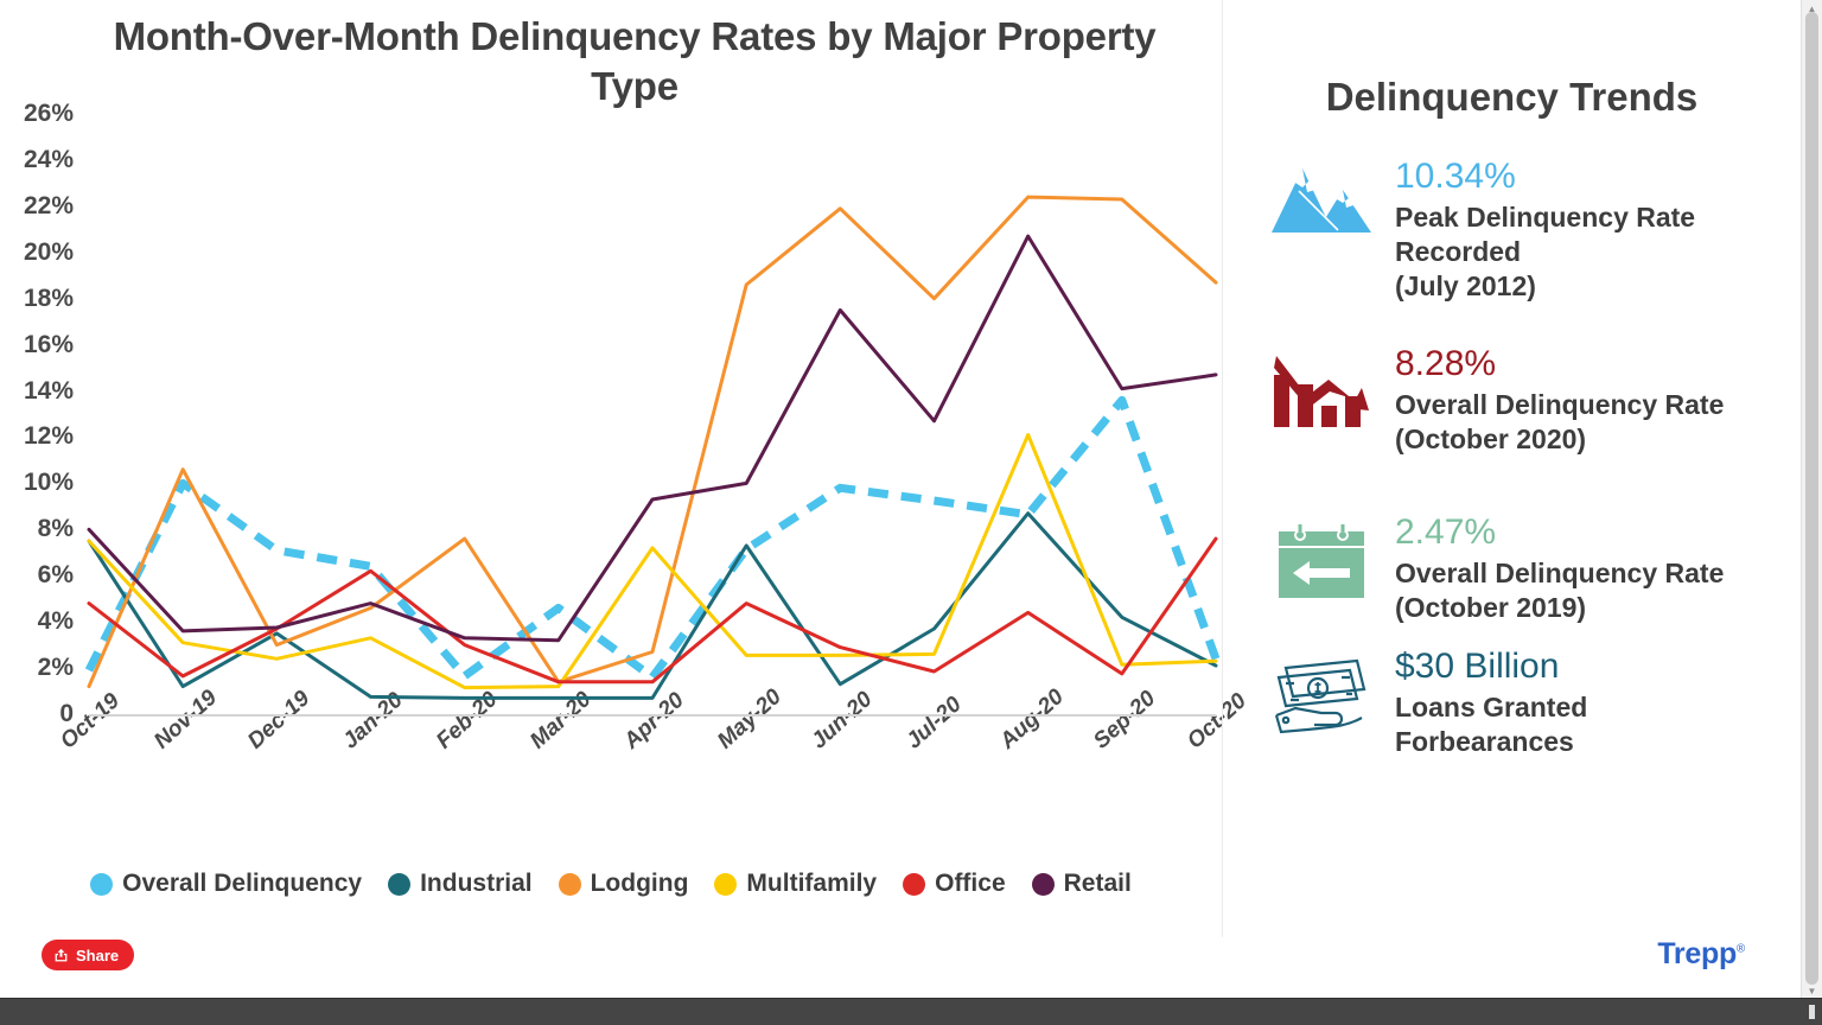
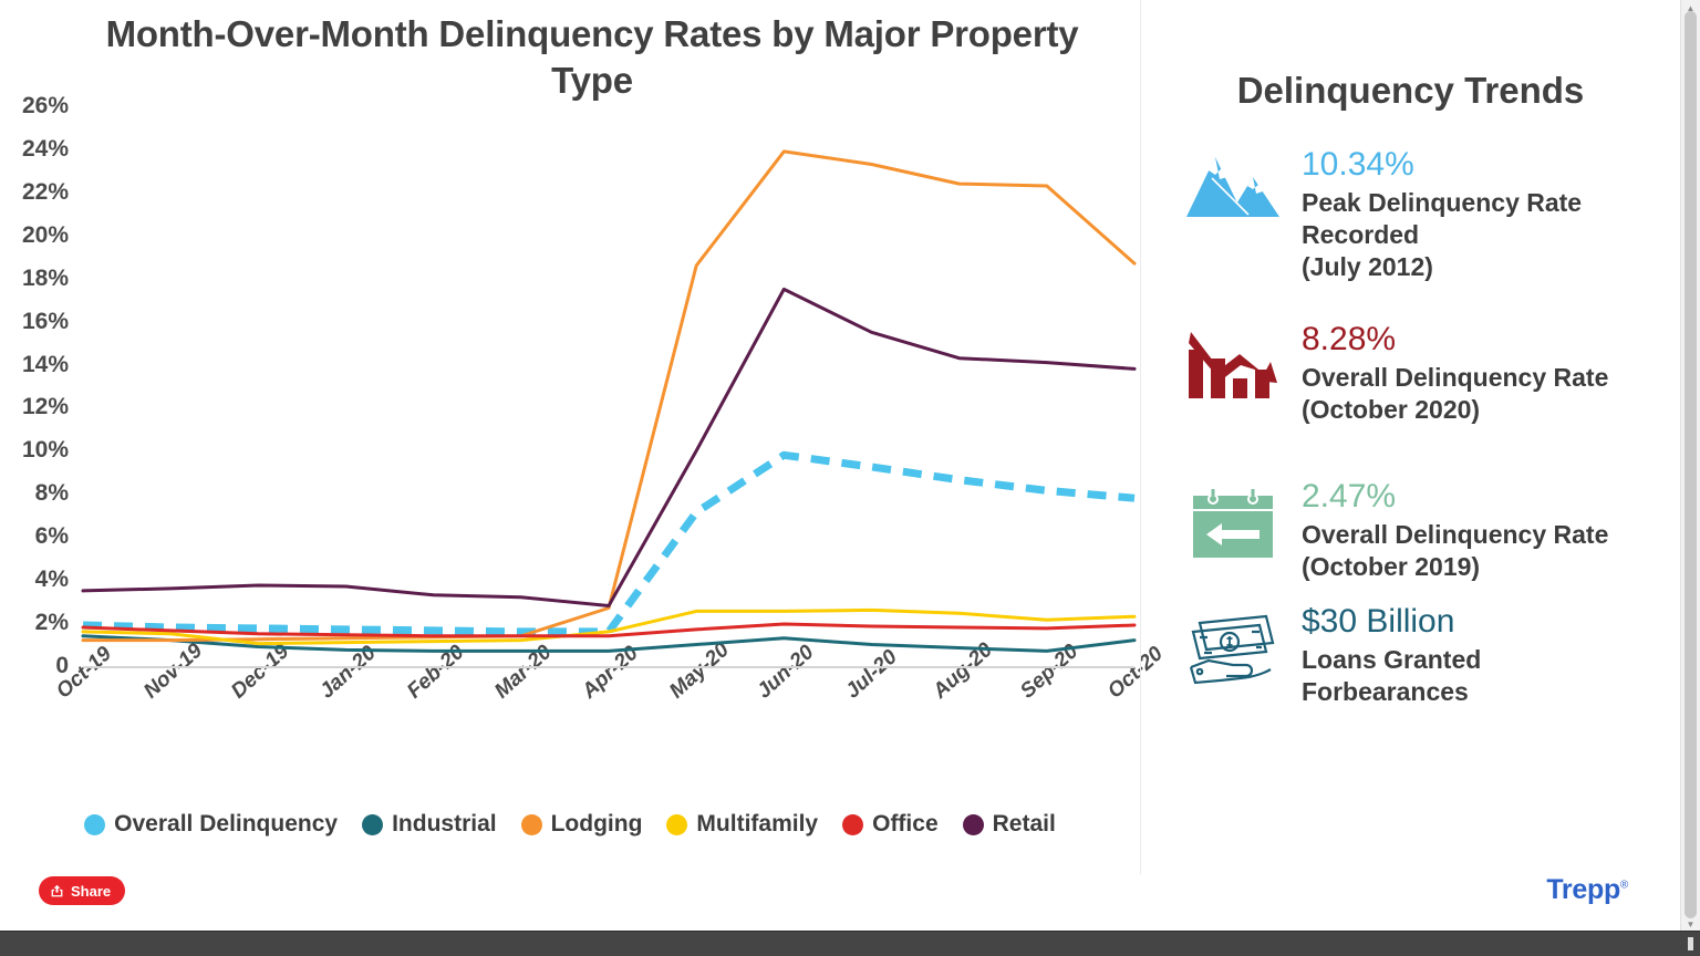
Industrial/Oct-19: 7.5% -> 1.4%
Multifamily/Oct-19: 7.5% -> 1.6%
Office/Oct-19: 4.8% -> 1.8%
Retail/Oct-19: 8.0% -> 3.5%
Overall Delinquency/Nov-19: 10.0% -> 1.8%
Lodging/Nov-19: 10.6% -> 1.2%
Multifamily/Nov-19: 3.1% -> 1.5%
Overall Delinquency/Dec-19: 7.1% -> 1.8%
Industrial/Dec-19: 3.5% -> 0.9%
Lodging/Dec-19: 3.0% -> 1.2%
Multifamily/Dec-19: 2.4% -> 1.1%
Office/Dec-19: 3.7% -> 1.5%
Overall Delinquency/Jan-20: 6.4% -> 1.7%
Lodging/Jan-20: 4.6% -> 1.3%
Multifamily/Jan-20: 3.3% -> 1.1%
Office/Jan-20: 6.2% -> 1.4%
Retail/Jan-20: 4.8% -> 3.7%
Lodging/Feb-20: 7.6% -> 1.4%
Office/Feb-20: 3.0% -> 1.4%
Overall Delinquency/Mar-20: 4.6% -> 1.6%
Multifamily/Apr-20: 7.2% -> 1.6%
Retail/Apr-20: 9.3% -> 2.8%
Industrial/May-20: 7.3% -> 1.0%
Office/May-20: 4.8% -> 1.7%
Lodging/Jun-20: 21.9% -> 23.9%
Office/Jun-20: 2.9% -> 1.9%
Industrial/Jul-20: 3.7% -> 1.0%
Lodging/Jul-20: 18.0% -> 23.3%
Retail/Jul-20: 12.7% -> 15.5%
Industrial/Aug-20: 8.7% -> 0.8%
Multifamily/Aug-20: 12.1% -> 2.5%
Office/Aug-20: 4.4% -> 1.8%
Retail/Aug-20: 20.7% -> 14.3%
Overall Delinquency/Sep-20: 13.6% -> 8.2%
Industrial/Sep-20: 4.2% -> 0.7%
Overall Delinquency/Oct-20: 2.4% -> 7.8%
Industrial/Oct-20: 2.1% -> 1.2%
Office/Oct-20: 7.6% -> 1.9%
Retail/Oct-20: 14.7% -> 13.8%
